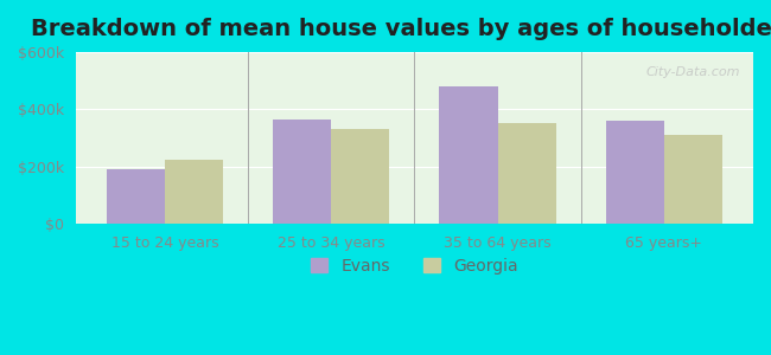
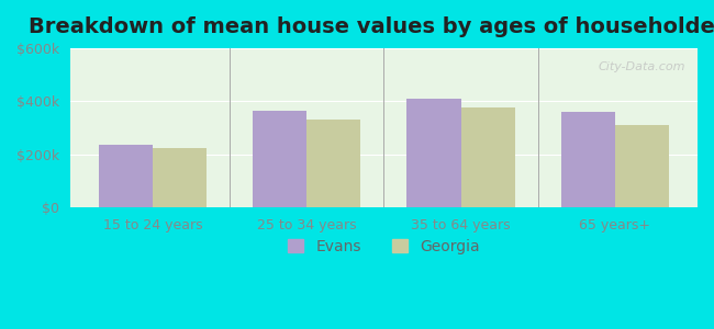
Evans/15 to 24 years: $190k -> $235k
Evans/35 to 64 years: $480k -> $410k
Georgia/35 to 64 years: $350k -> $375k
